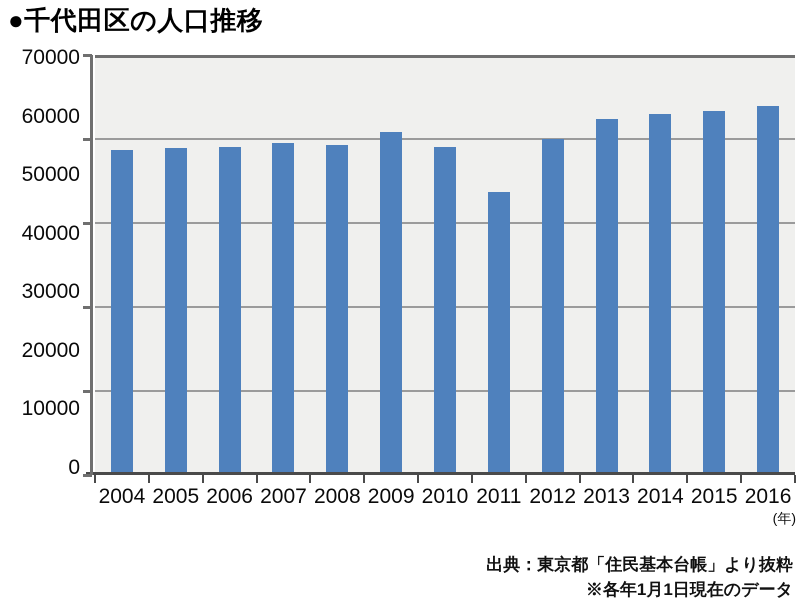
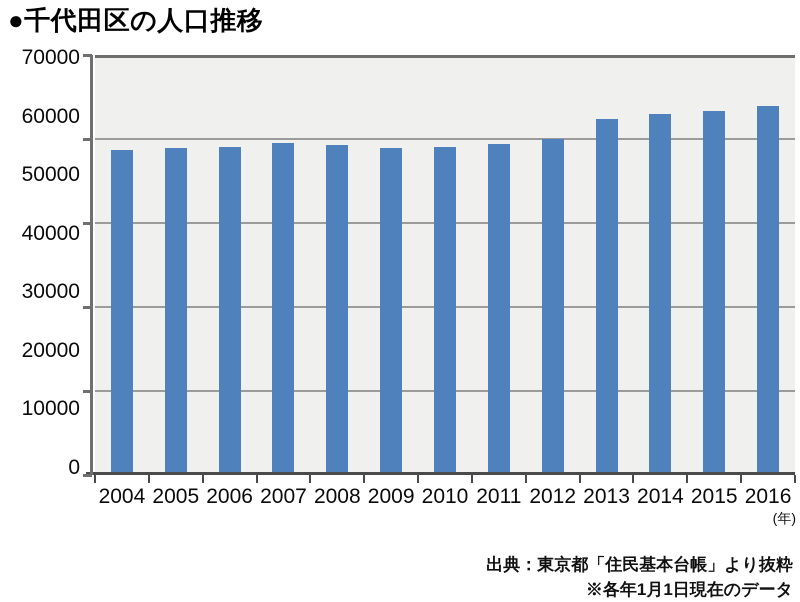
2009: 57000 -> 54000
2011: 47000 -> 55000
